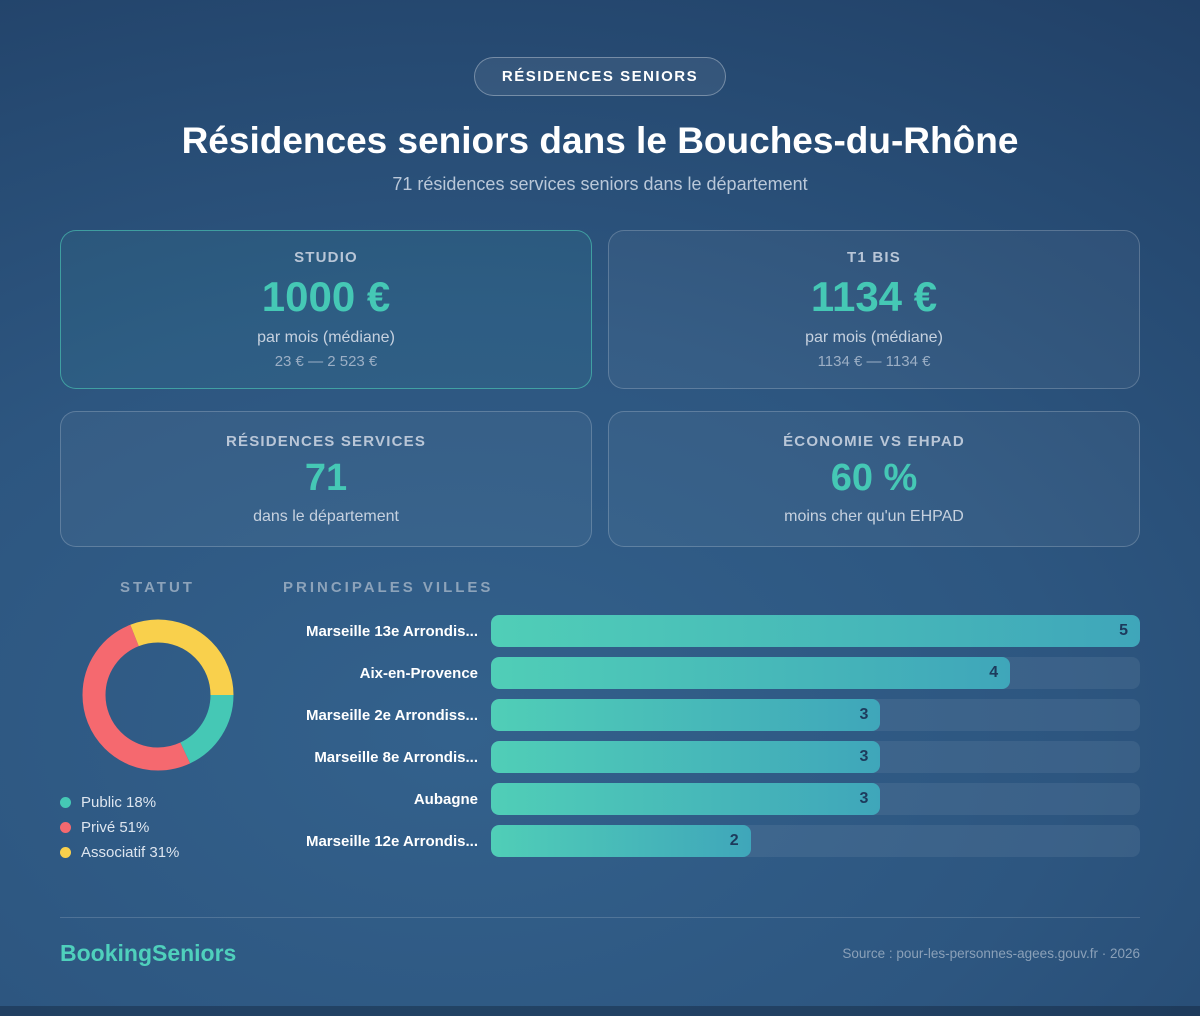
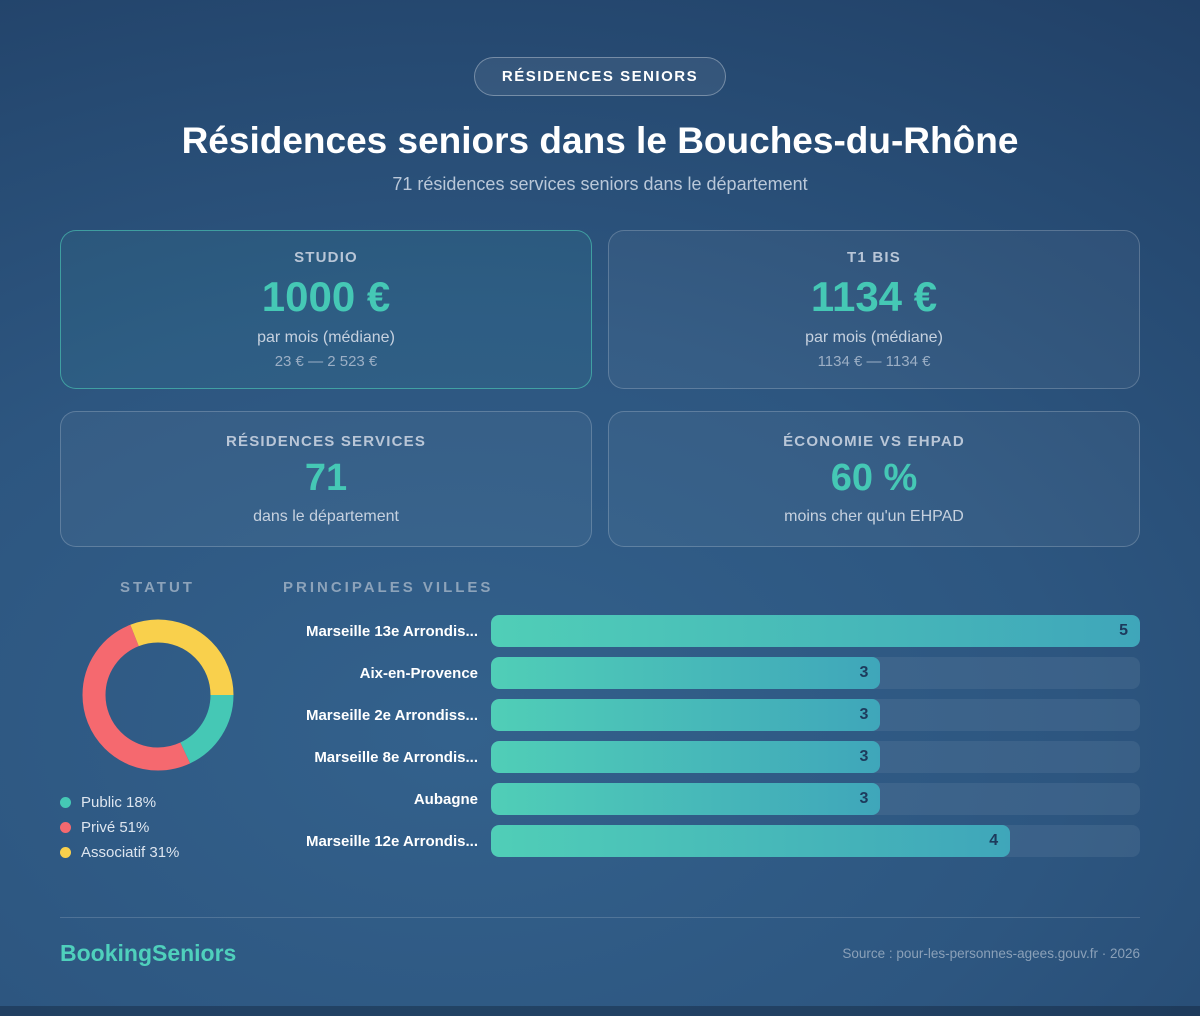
PRINCIPALES VILLES/Aix-en-Provence: 4 -> 3
PRINCIPALES VILLES/Marseille 12e Arrondis...: 2 -> 4
